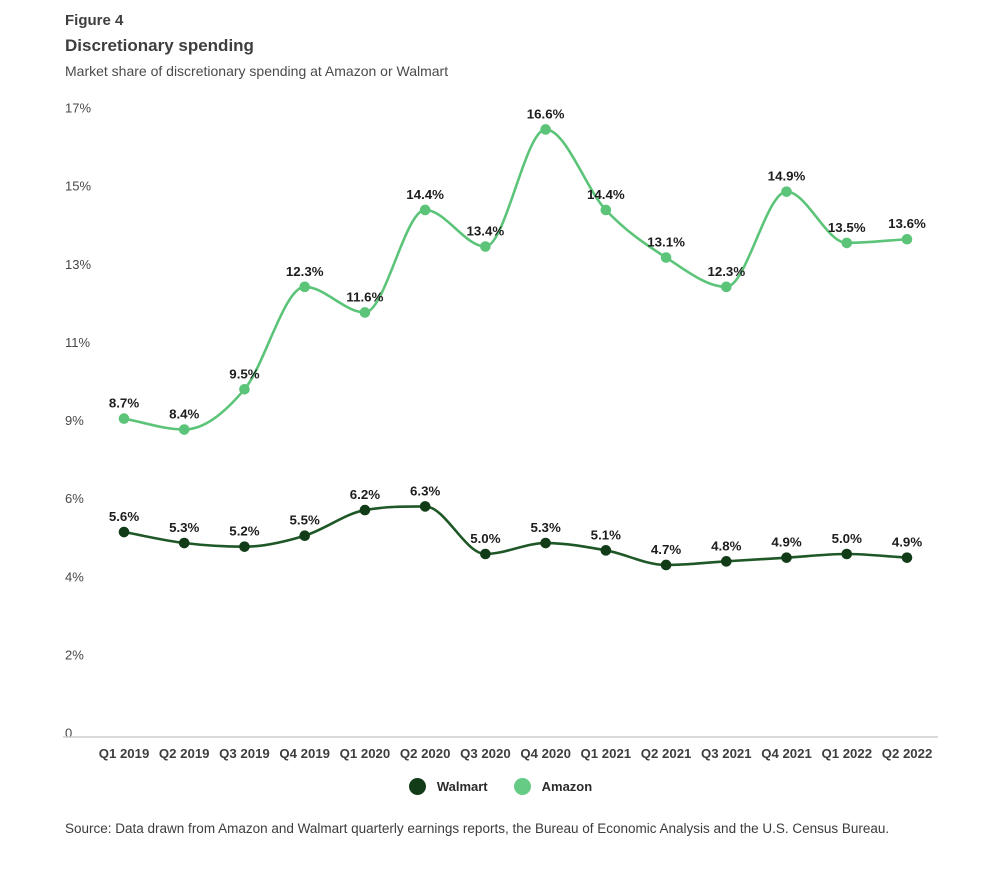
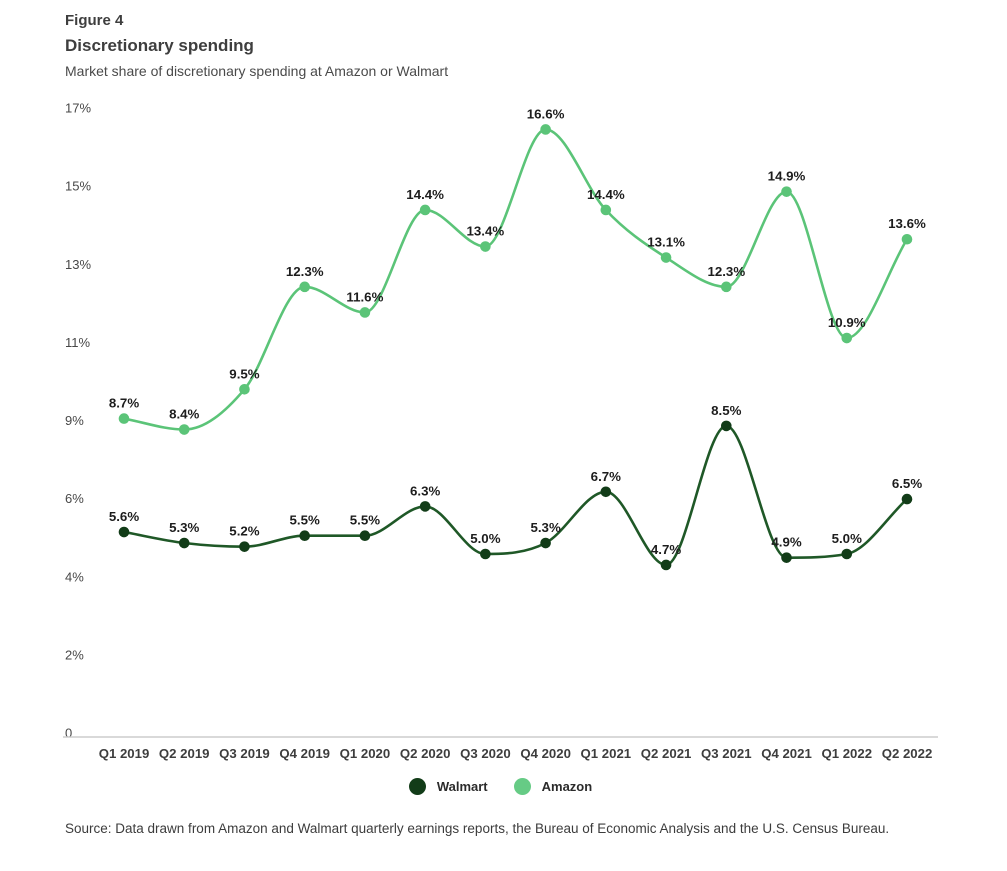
Walmart/Q1 2020: 6.2% -> 5.5%
Walmart/Q1 2021: 5.1% -> 6.7%
Walmart/Q3 2021: 4.8% -> 8.5%
Amazon/Q1 2022: 13.5% -> 10.9%
Walmart/Q2 2022: 4.9% -> 6.5%
